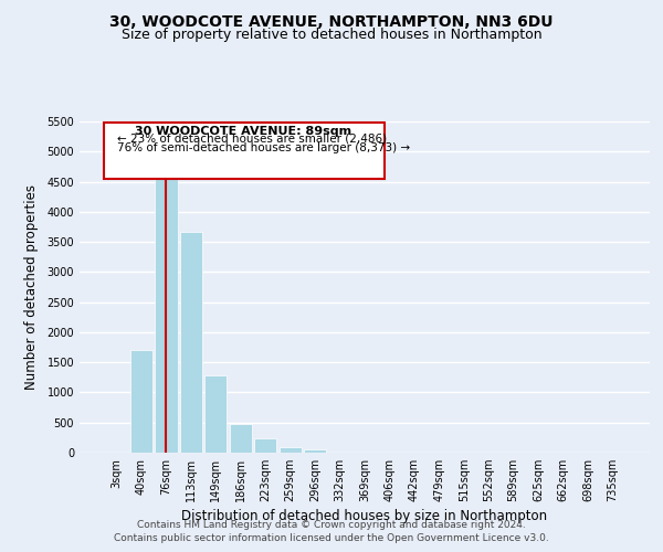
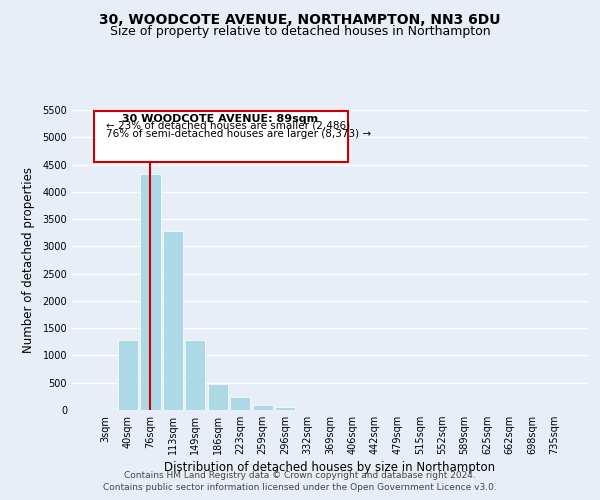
40sqm: 1700 -> 1280
76sqm: 4540 -> 4330
113sqm: 3660 -> 3290
